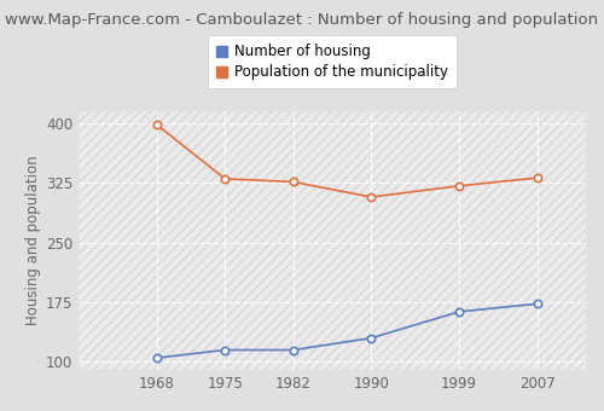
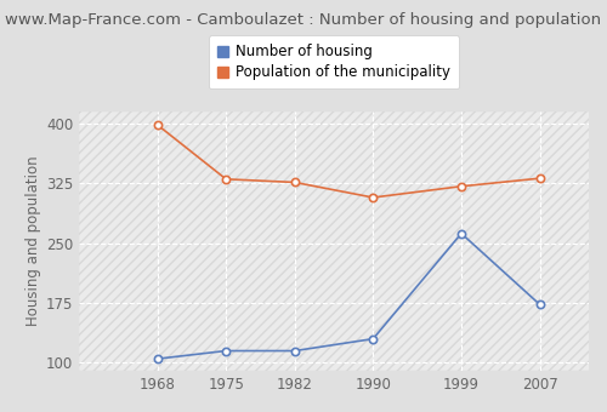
Number of housing/1999: 163 -> 262
